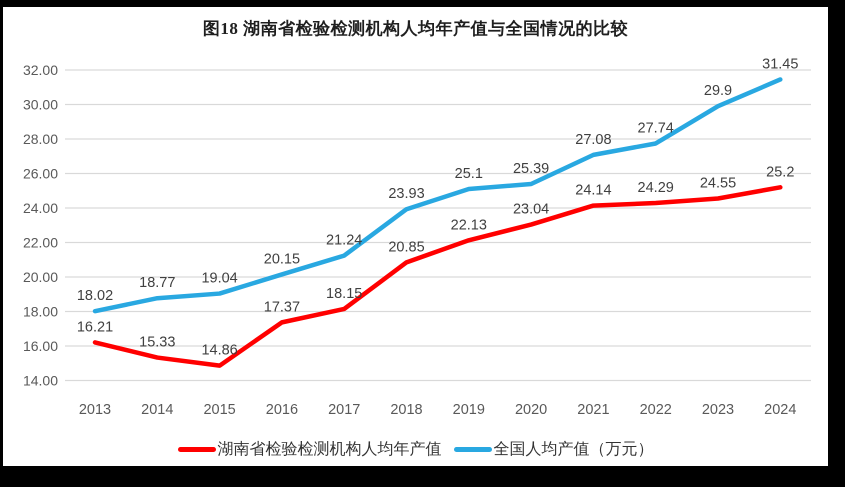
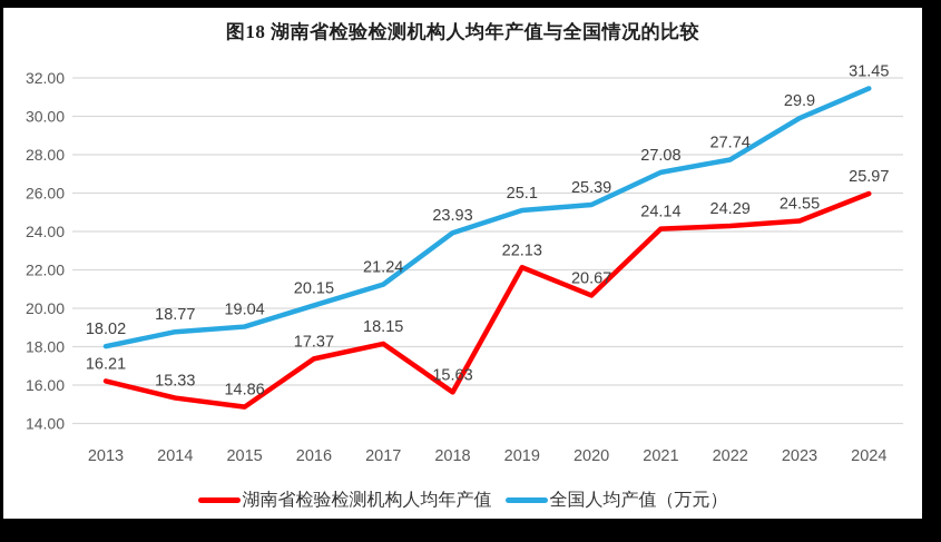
湖南省检验检测机构人均年产值/2018: 20.85 -> 15.63
湖南省检验检测机构人均年产值/2020: 23.04 -> 20.67
湖南省检验检测机构人均年产值/2024: 25.2 -> 25.97
